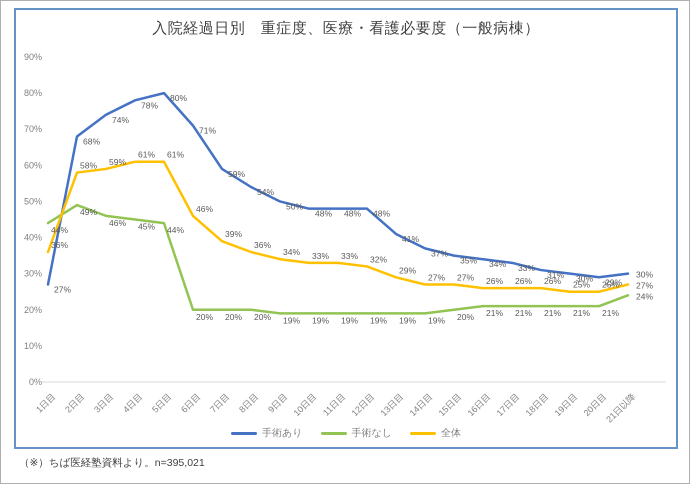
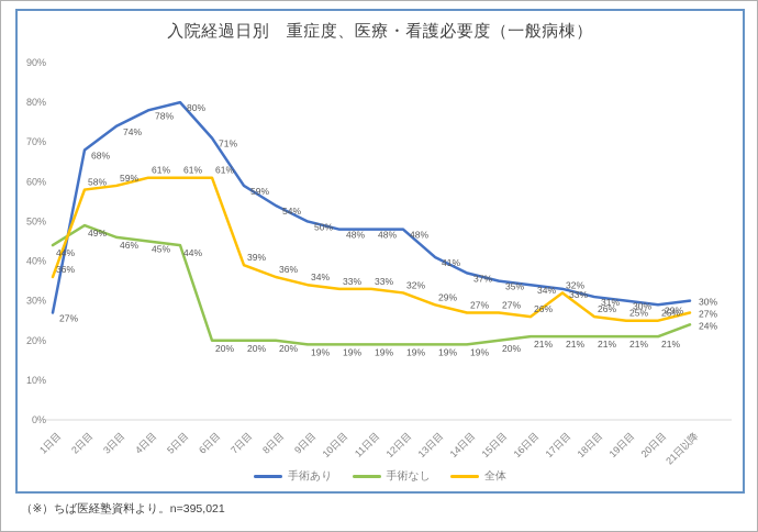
全体/6日目: 46% -> 61%
全体/17日目: 26% -> 32%
